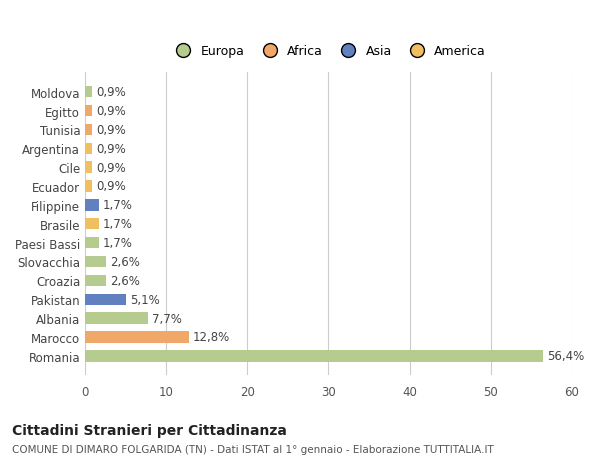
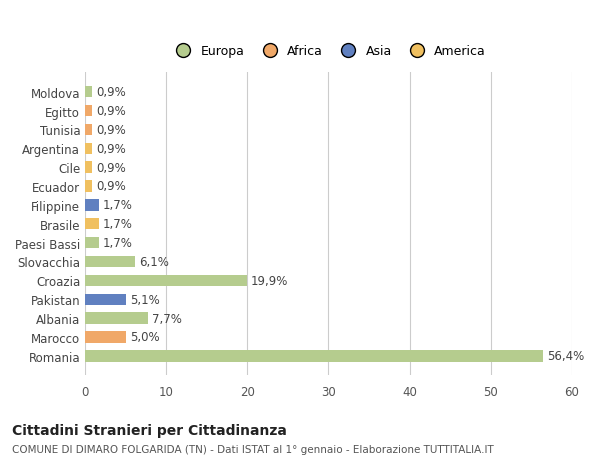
Slovacchia: 2,6% -> 6,1%
Croazia: 2,6% -> 19,9%
Marocco: 12,8% -> 5,0%
